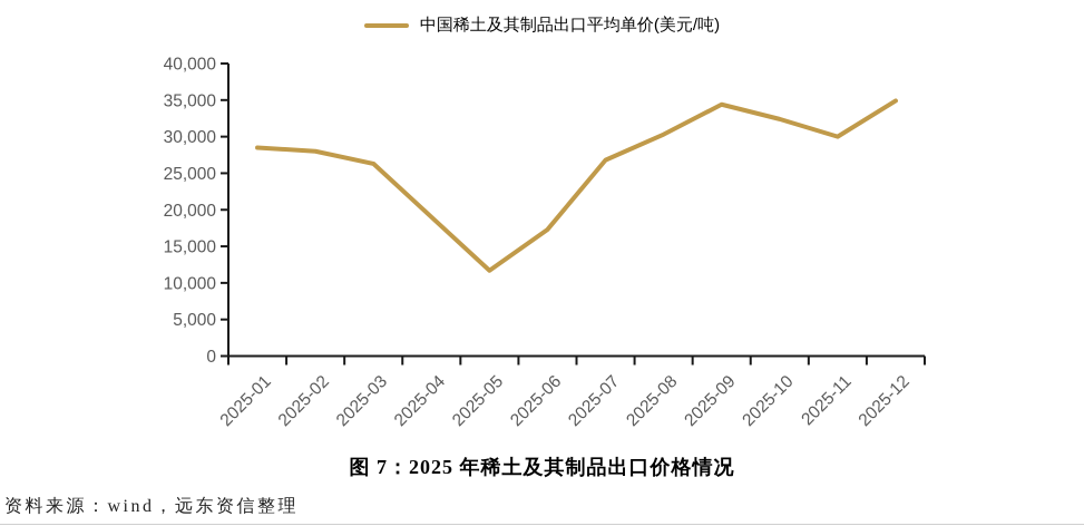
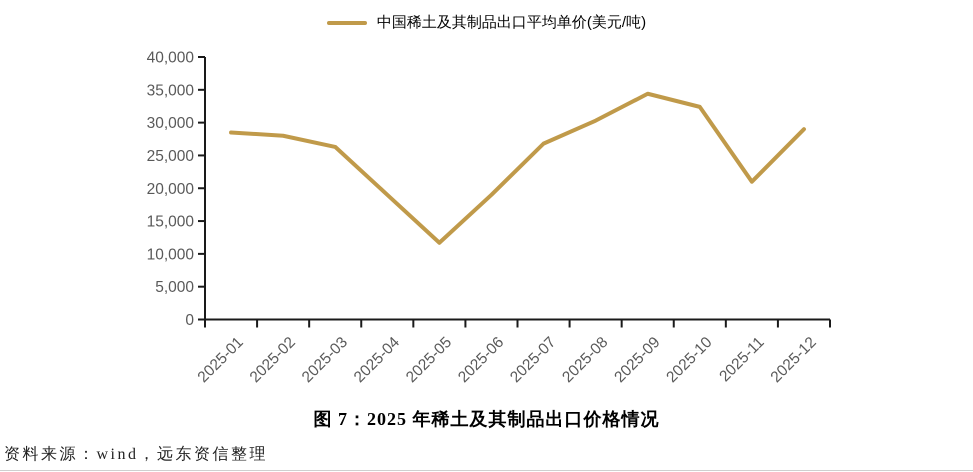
2025-06: 17000 -> 19000
2025-11: 30000 -> 21000
2025-12: 35000 -> 29000
